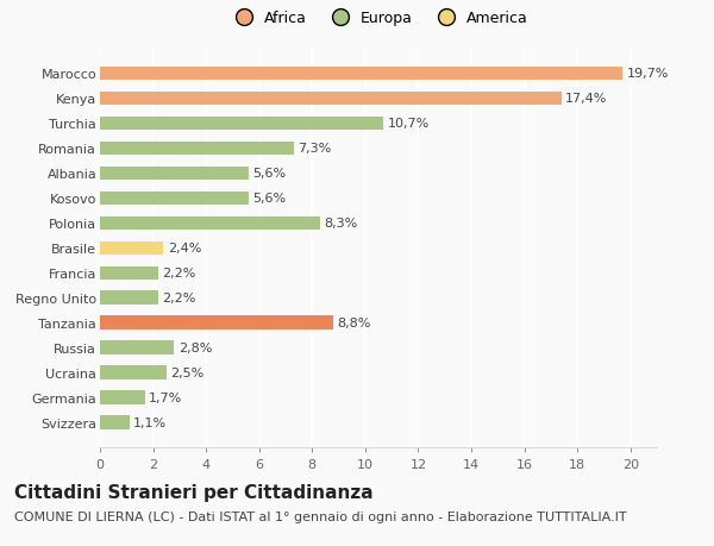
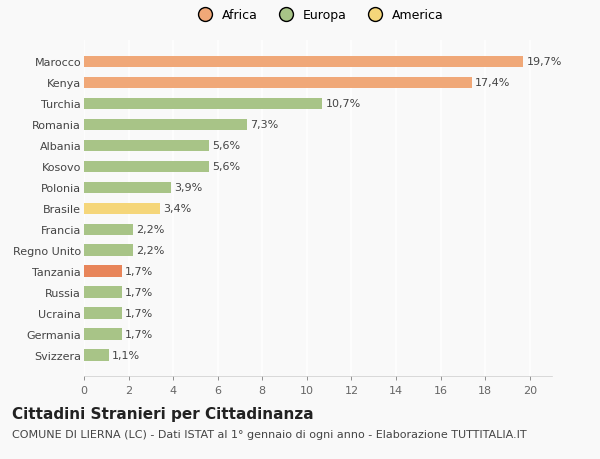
Polonia: 8,3% -> 3,9%
Brasile: 2,4% -> 3,4%
Tanzania: 8,8% -> 1,7%
Russia: 2,8% -> 1,7%
Ucraina: 2,5% -> 1,7%
